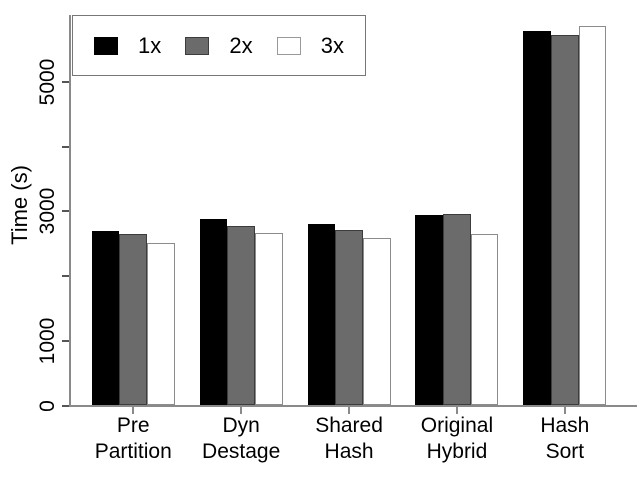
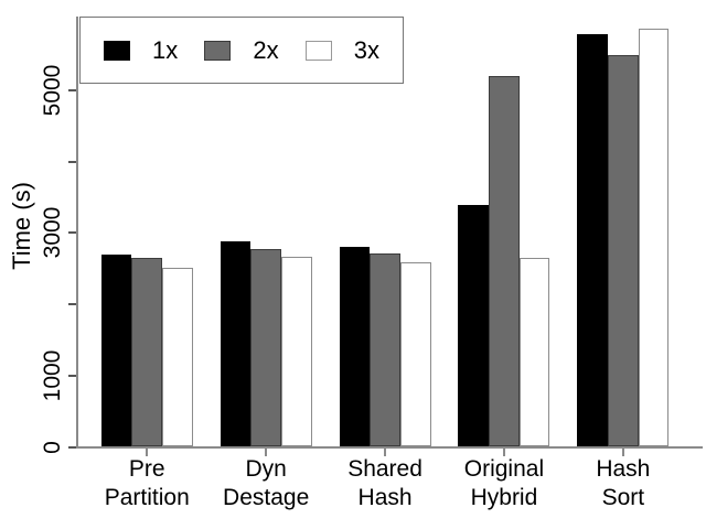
1x/Original Hybrid: 2900 -> 3400
2x/Original Hybrid: 3000 -> 5200
2x/Hash Sort: 5700 -> 5500
